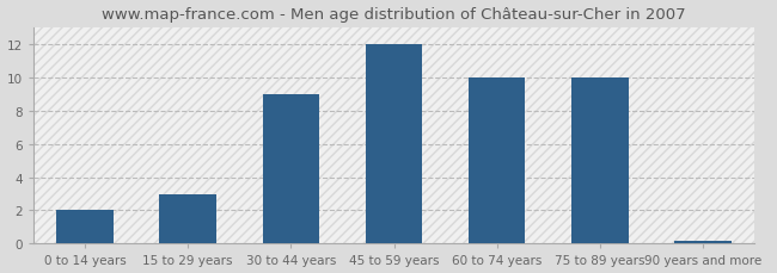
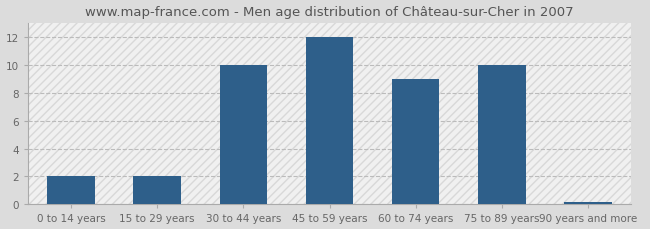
15 to 29 years: 3.0 -> 2.0
30 to 44 years: 9.0 -> 10.0
60 to 74 years: 10.0 -> 9.0
